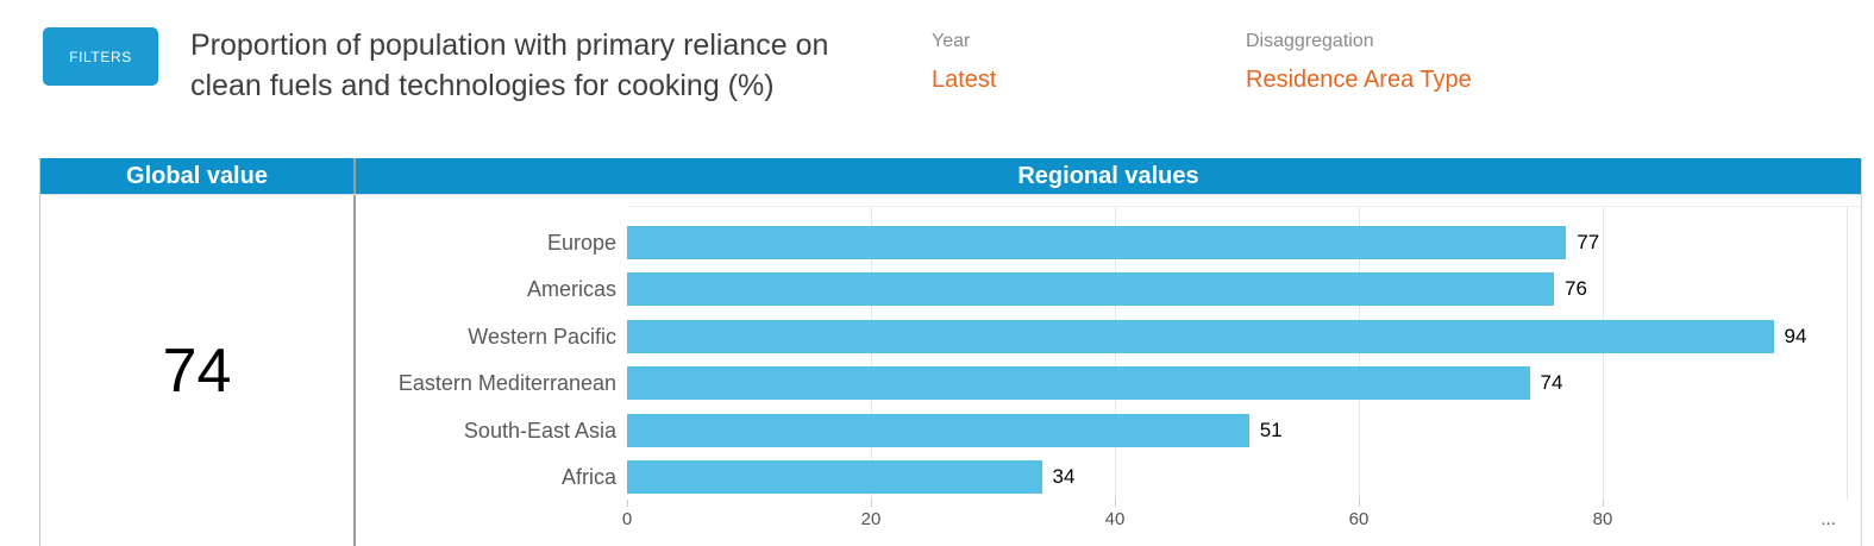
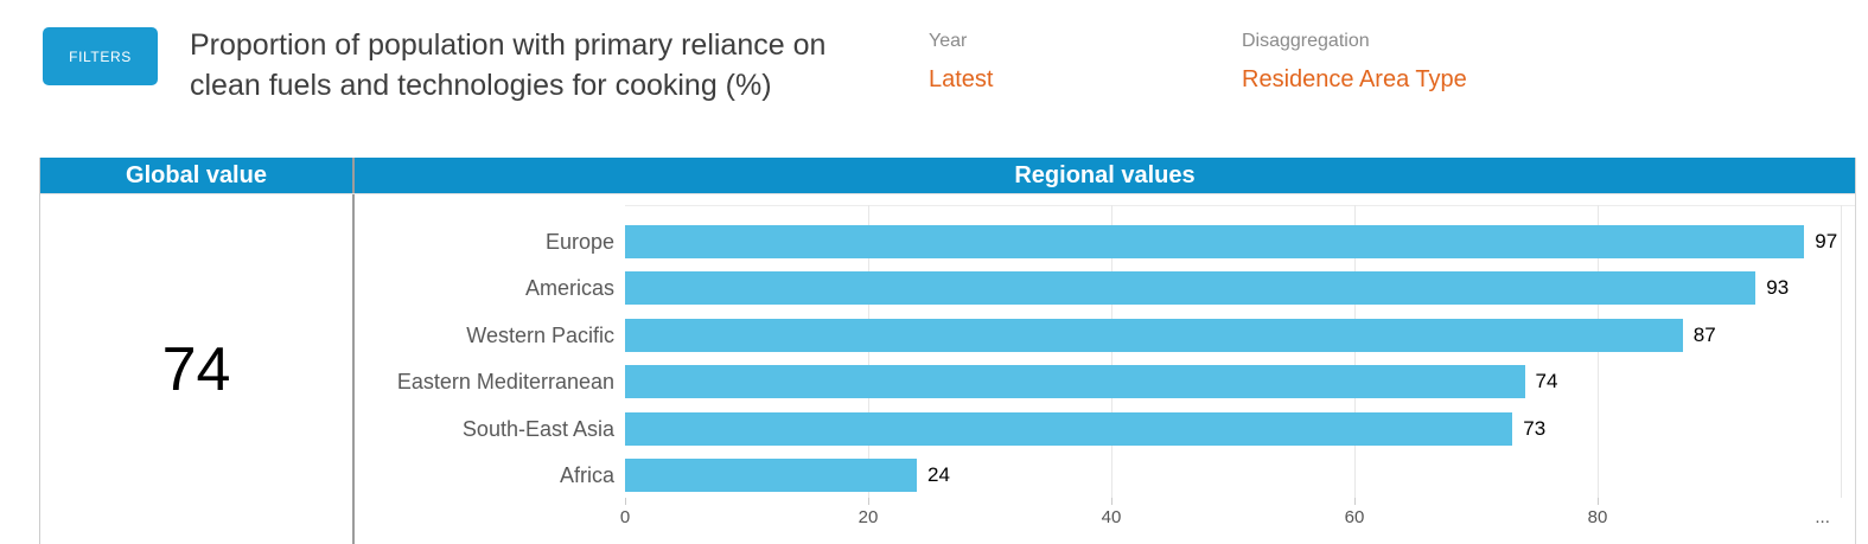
Europe: 77 -> 97
Americas: 76 -> 93
Western Pacific: 94 -> 87
South-East Asia: 51 -> 73
Africa: 34 -> 24
